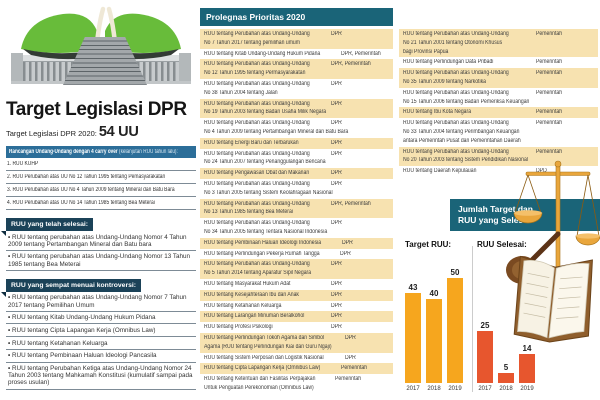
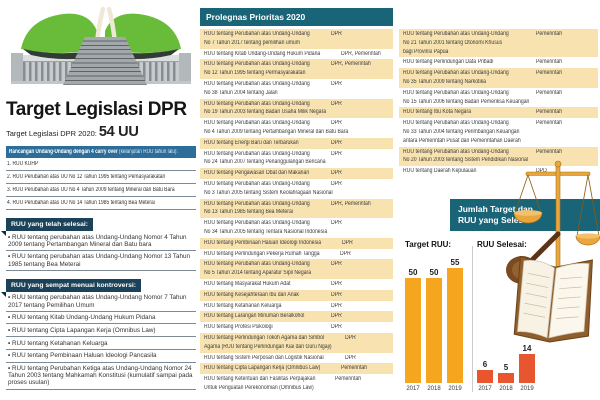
Target RUU:/2017: 43 -> 50
Target RUU:/2018: 40 -> 50
Target RUU:/2019: 50 -> 55
RUU Selesai:/2017: 25 -> 6
